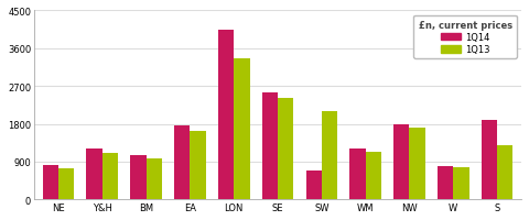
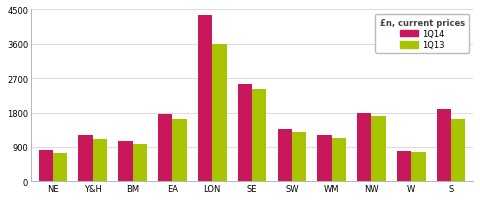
1Q14/LON: 4050 -> 4350
1Q13/LON: 3350 -> 3600
1Q14/SW: 700 -> 1380
1Q13/SW: 2100 -> 1280
1Q13/S: 1300 -> 1620
